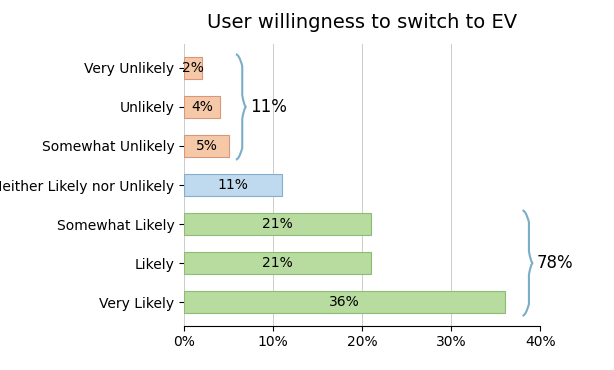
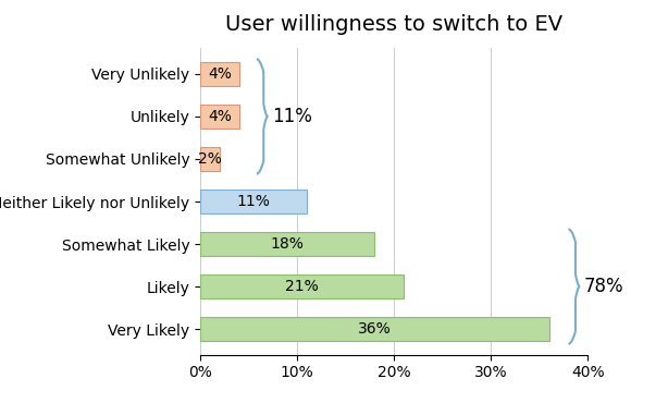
Very Unlikely: 2% -> 4%
Somewhat Unlikely: 5% -> 2%
Somewhat Likely: 21% -> 18%
